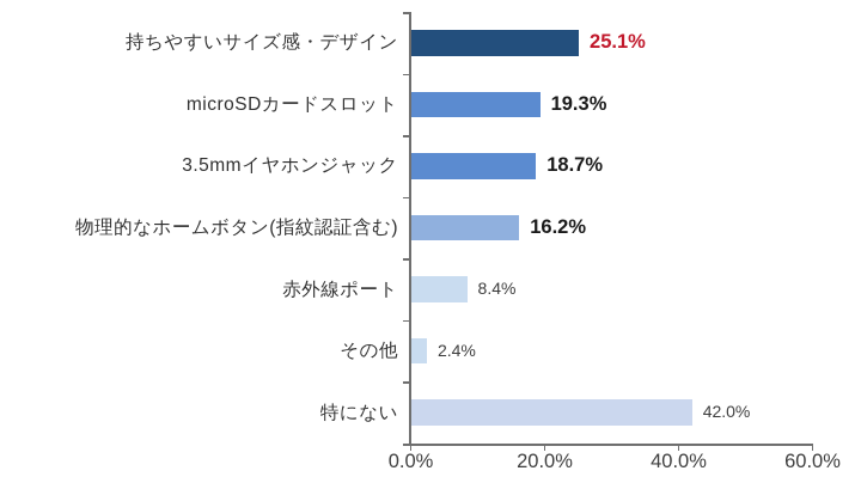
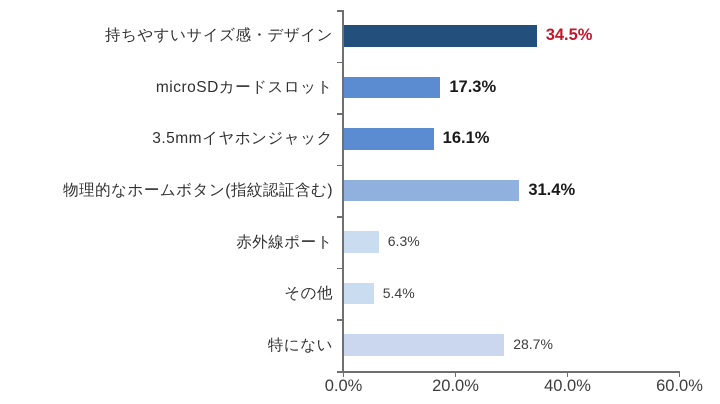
持ちやすいサイズ感・デザイン: 25.1% -> 34.5%
microSDカードスロット: 19.3% -> 17.3%
3.5mmイヤホンジャック: 18.7% -> 16.1%
物理的なホームボタン(指紋認証含む): 16.2% -> 31.4%
赤外線ポート: 8.4% -> 6.3%
その他: 2.4% -> 5.4%
特にない: 42.0% -> 28.7%
